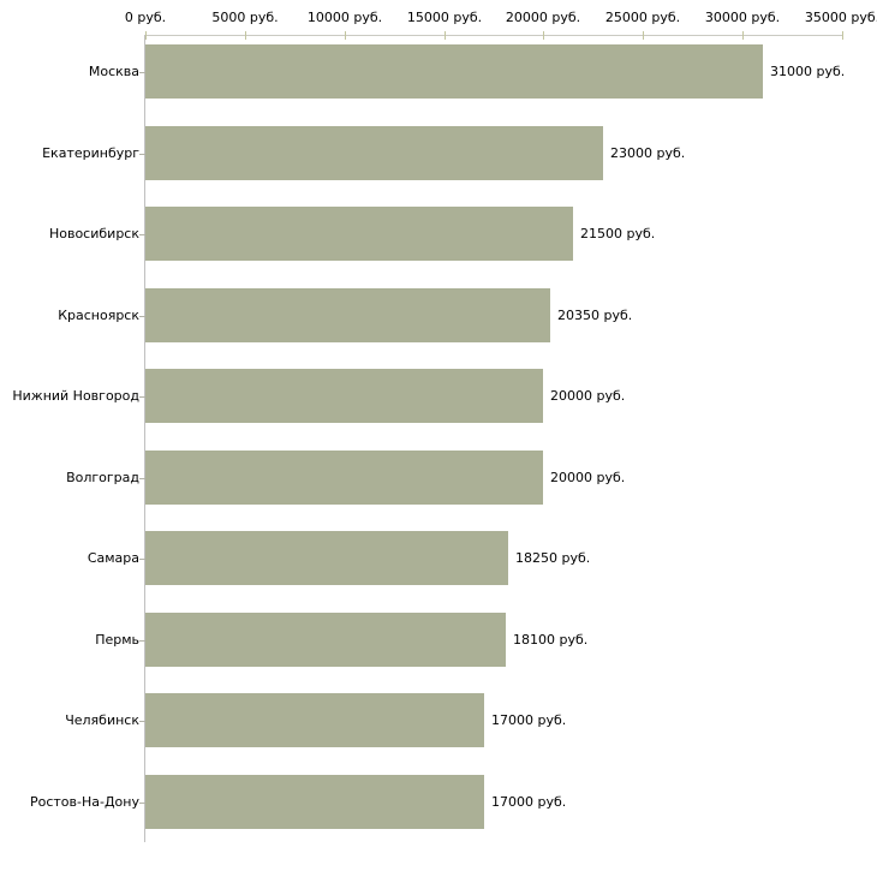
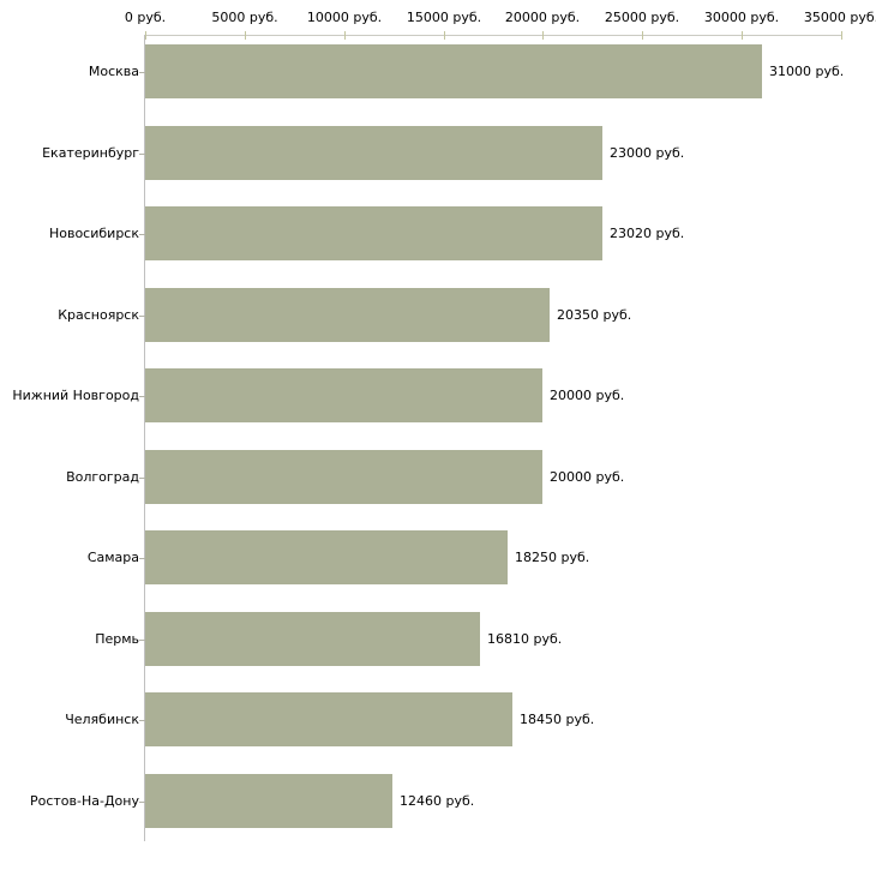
Новосибирск: 21500 -> 23020
Пермь: 18100 -> 16810
Челябинск: 17000 -> 18450
Ростов-На-Дону: 17000 -> 12460
